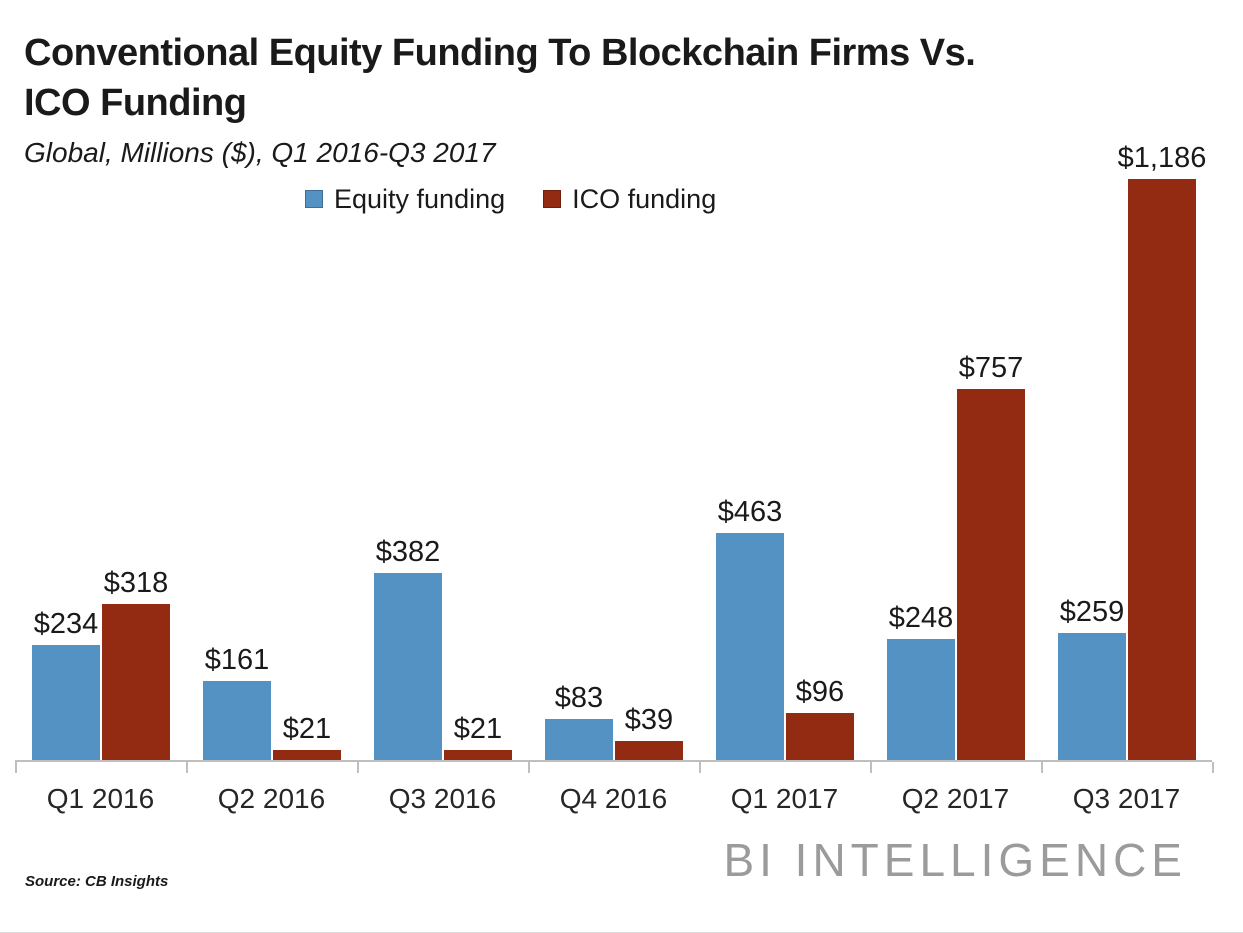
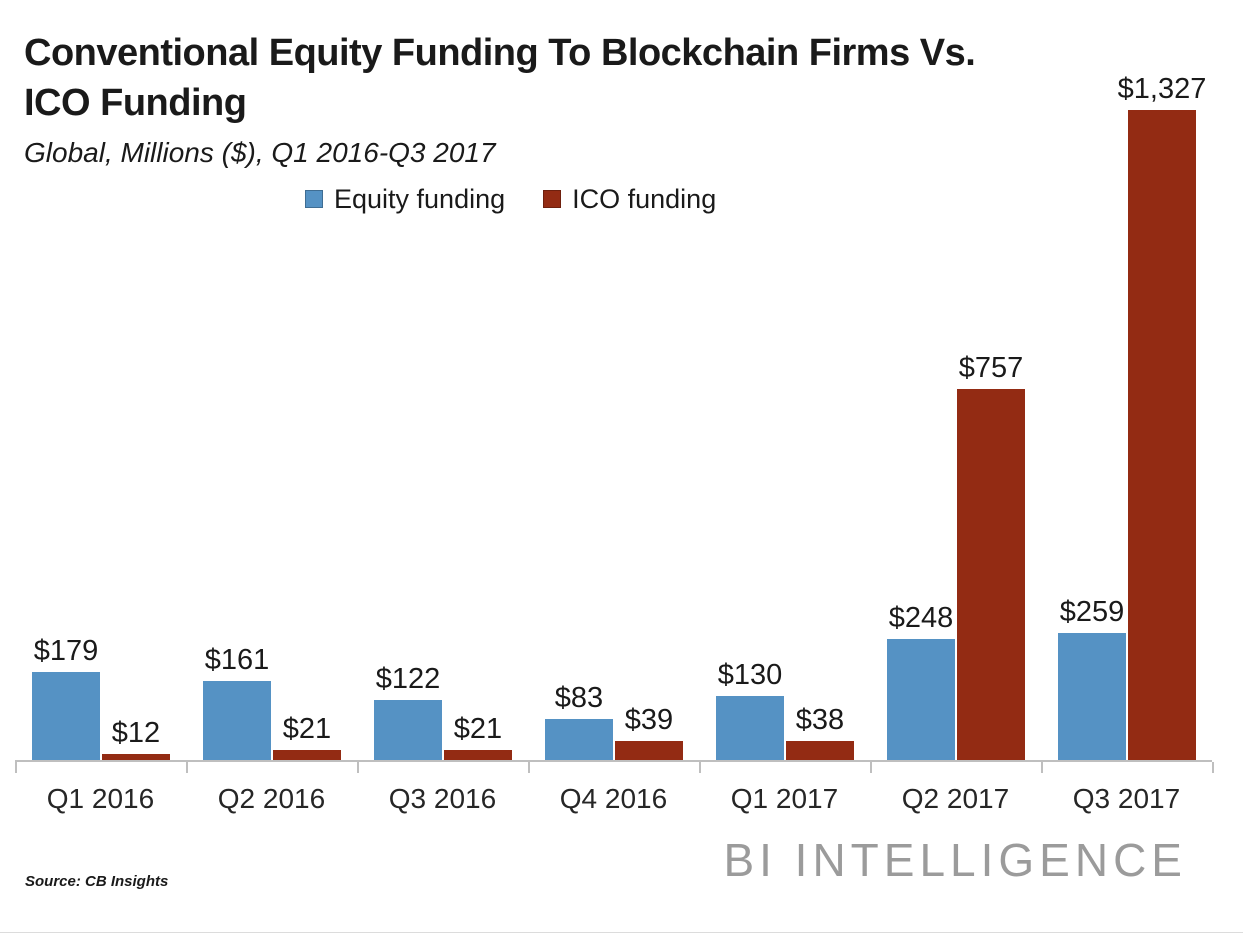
Equity funding/Q1 2016: $234 -> $179
ICO funding/Q1 2016: $318 -> $12
Equity funding/Q3 2016: $382 -> $122
Equity funding/Q1 2017: $463 -> $130
ICO funding/Q1 2017: $96 -> $38
ICO funding/Q3 2017: $1,186 -> $1,327
